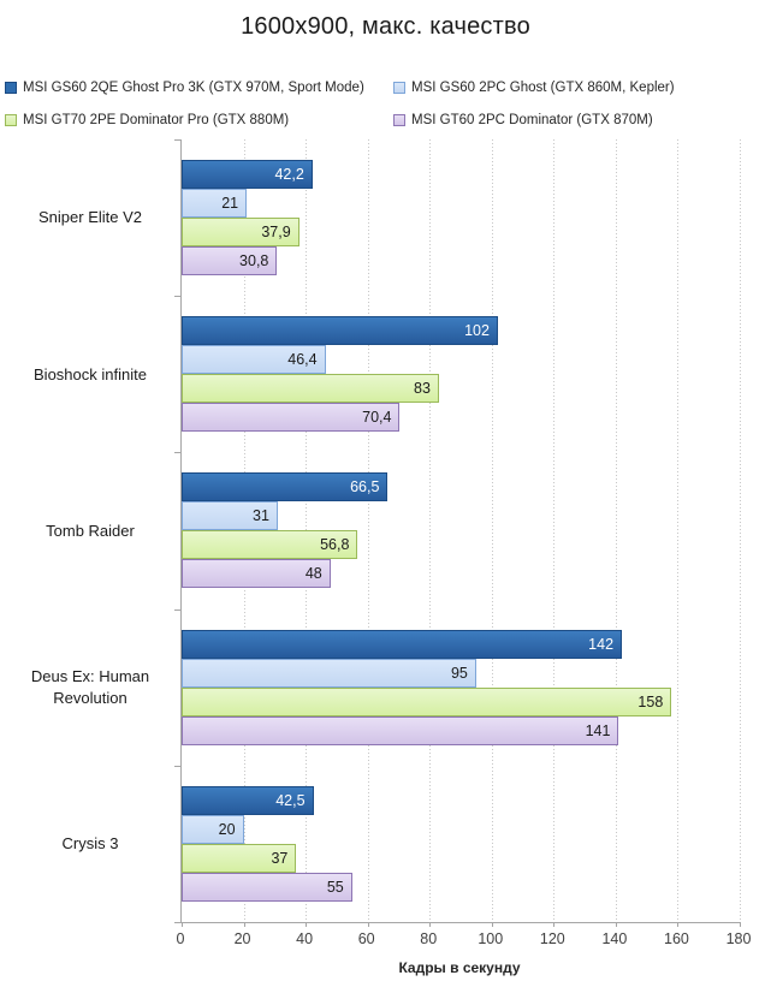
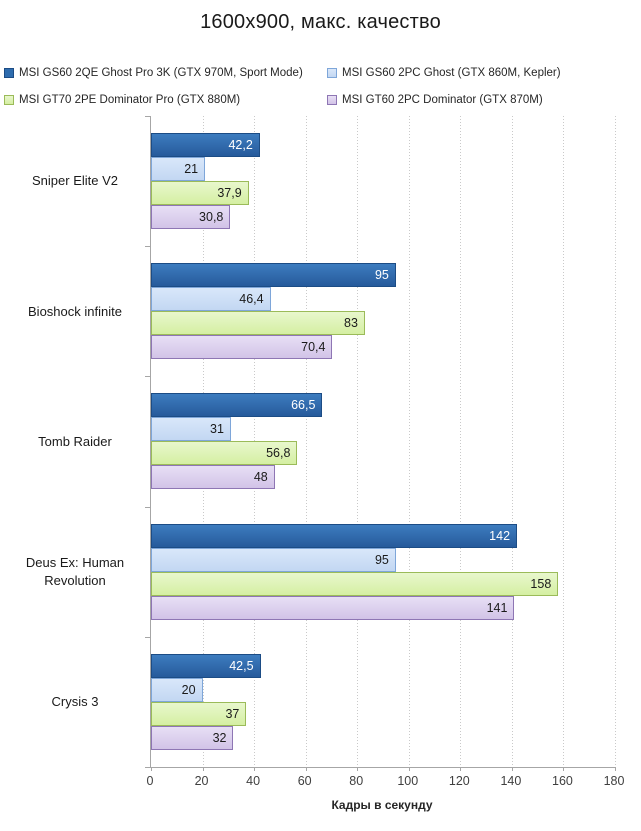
MSI GS60 2QE Ghost Pro 3K (GTX 970M, Sport Mode)/Bioshock infinite: 102 -> 95
MSI GT60 2PC Dominator (GTX 870M)/Crysis 3: 55 -> 32
